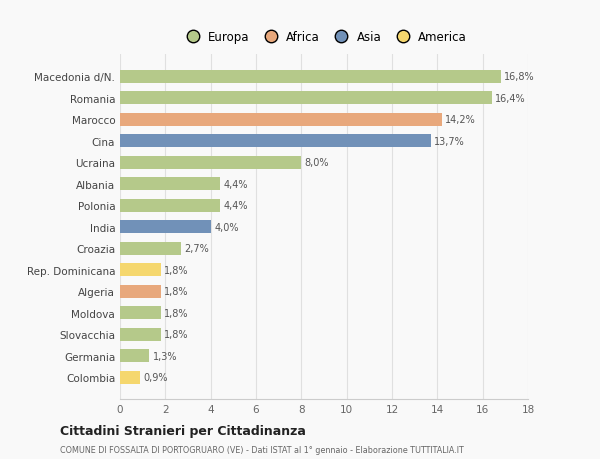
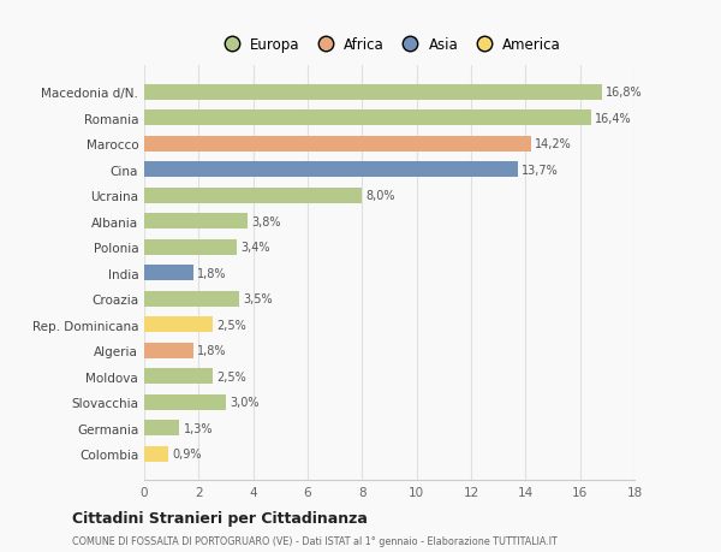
Albania: 4,4% -> 3,8%
Polonia: 4,4% -> 3,4%
India: 4,0% -> 1,8%
Croazia: 2,7% -> 3,5%
Rep. Dominicana: 1,8% -> 2,5%
Moldova: 1,8% -> 2,5%
Slovacchia: 1,8% -> 3,0%
